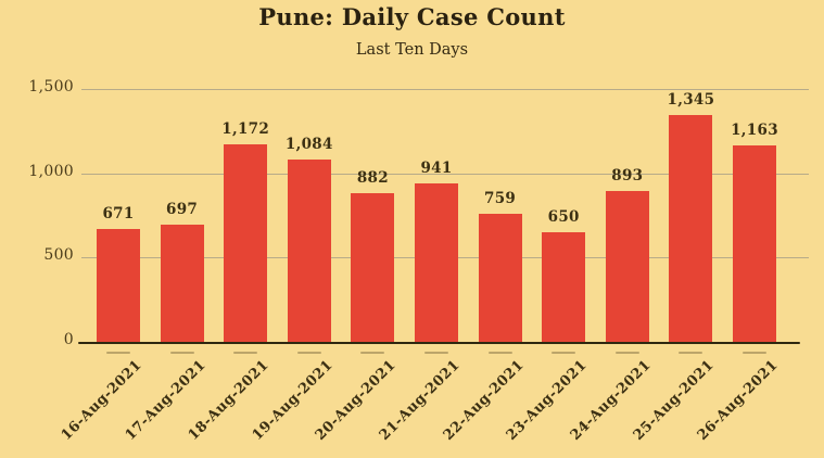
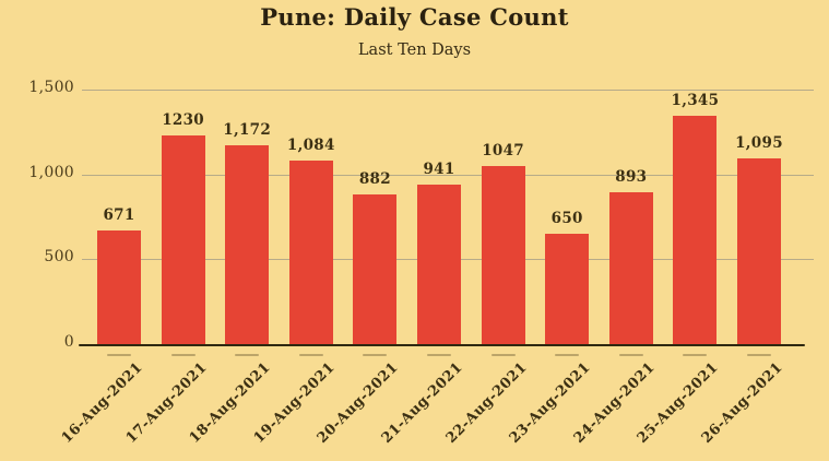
17-Aug-2021: 697 -> 1230
22-Aug-2021: 759 -> 1047
26-Aug-2021: 1,163 -> 1,095
